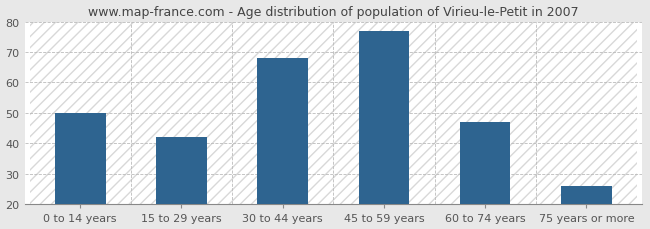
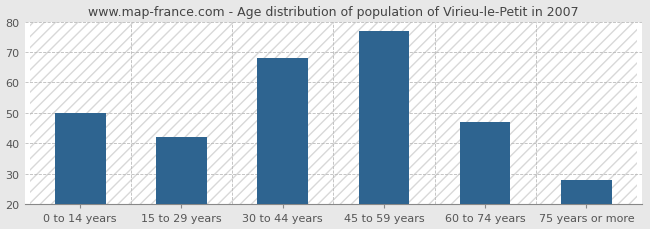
75 years or more: 26 -> 28
